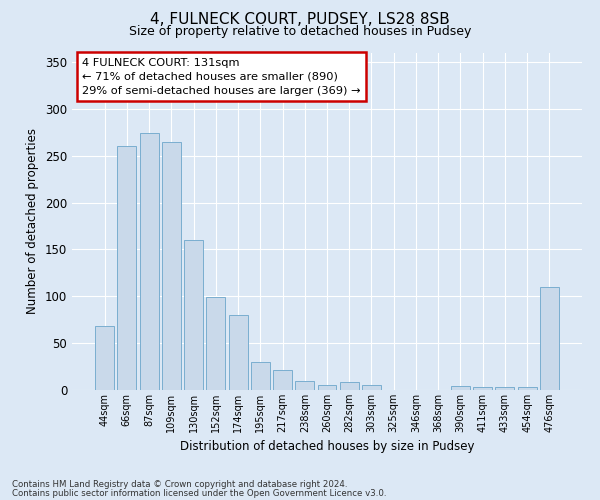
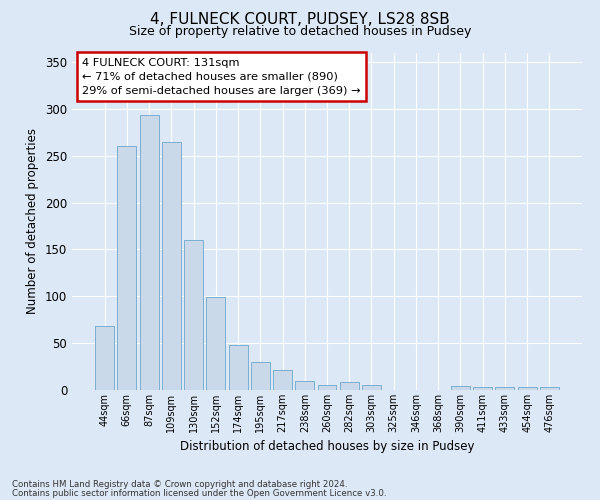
87sqm: 274 -> 293
174sqm: 80 -> 48
476sqm: 110 -> 3
